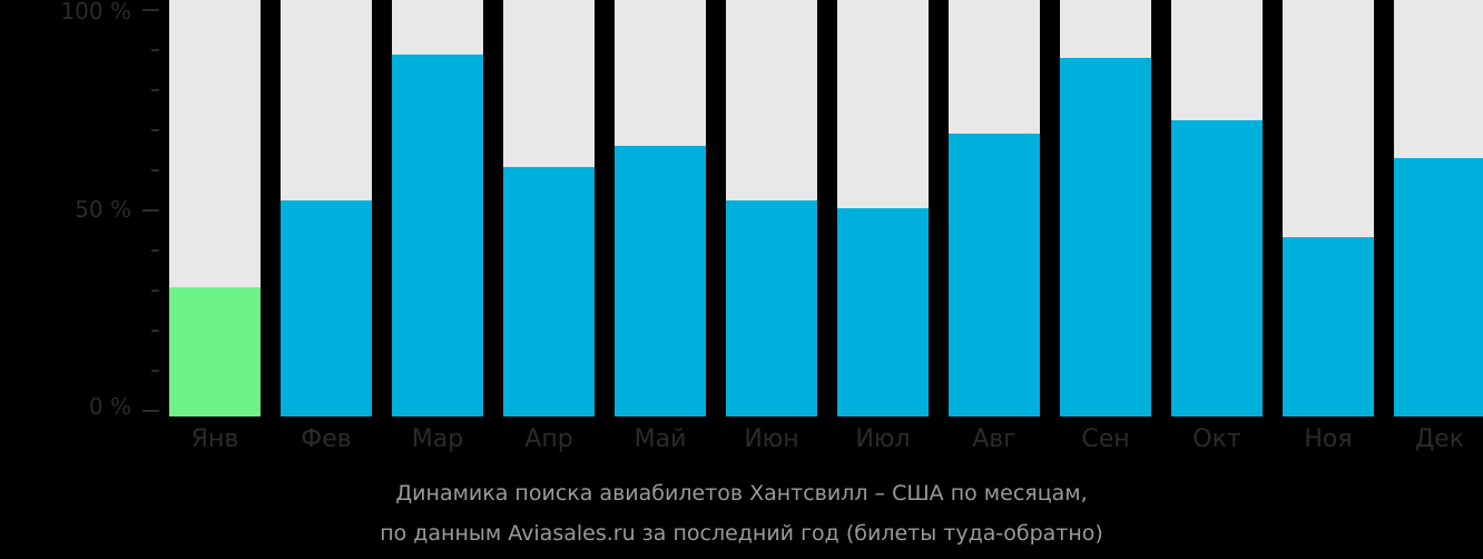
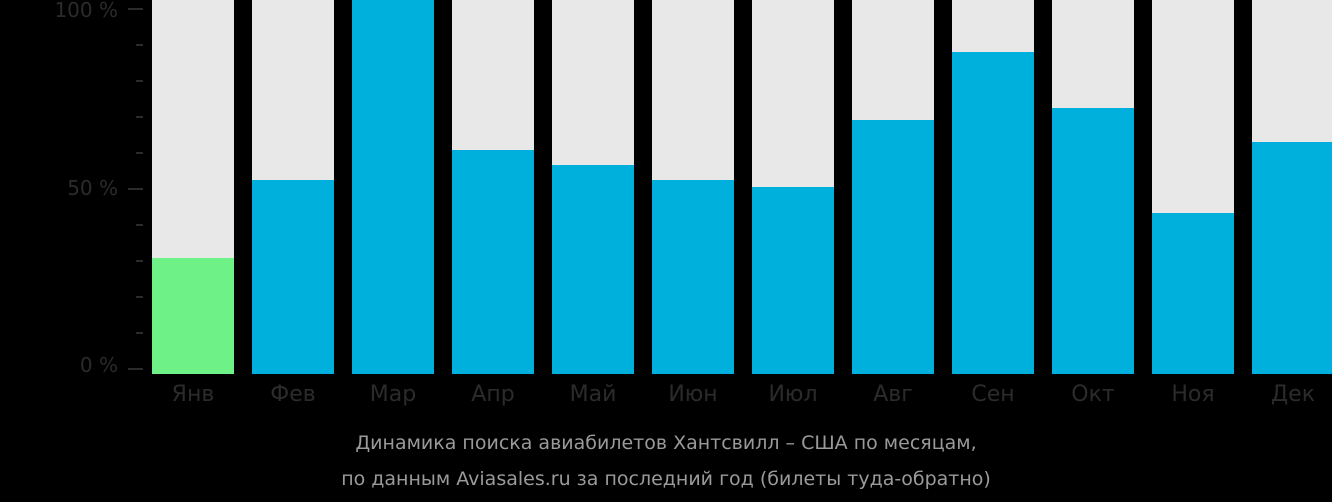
Мар: 87% -> 100%
Май: 65% -> 56%
